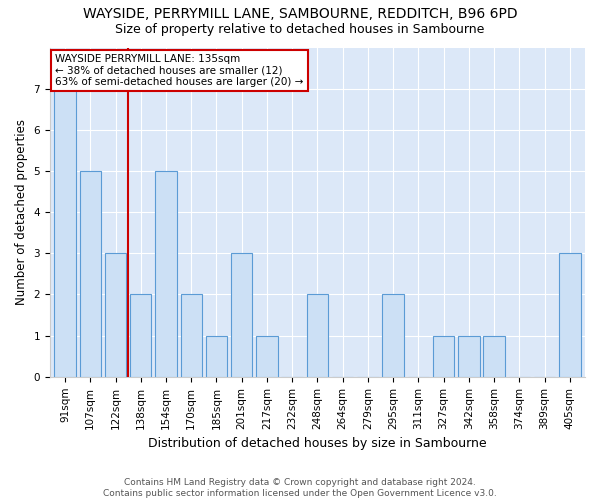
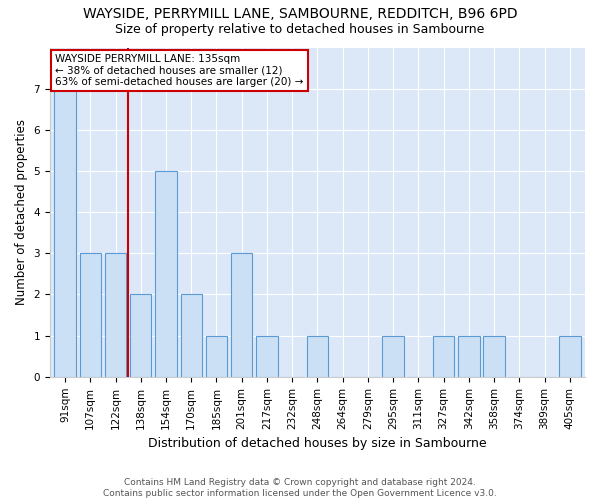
107sqm: 5 -> 3
248sqm: 2 -> 1
295sqm: 2 -> 1
405sqm: 3 -> 1
